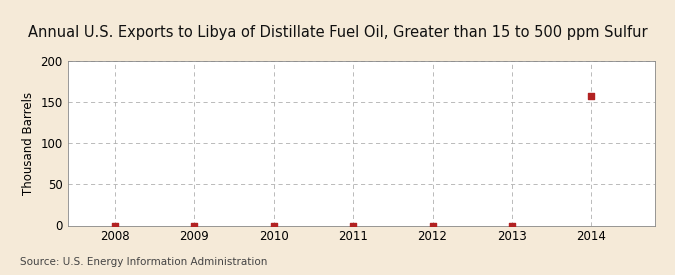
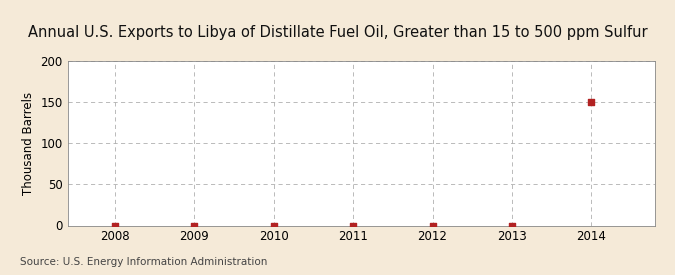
2014: 157 -> 150
